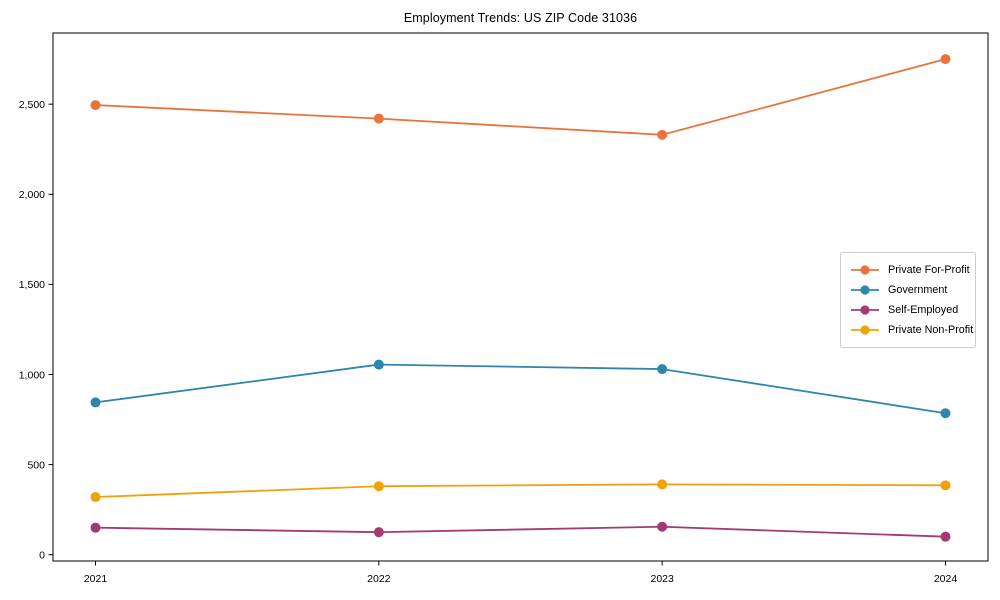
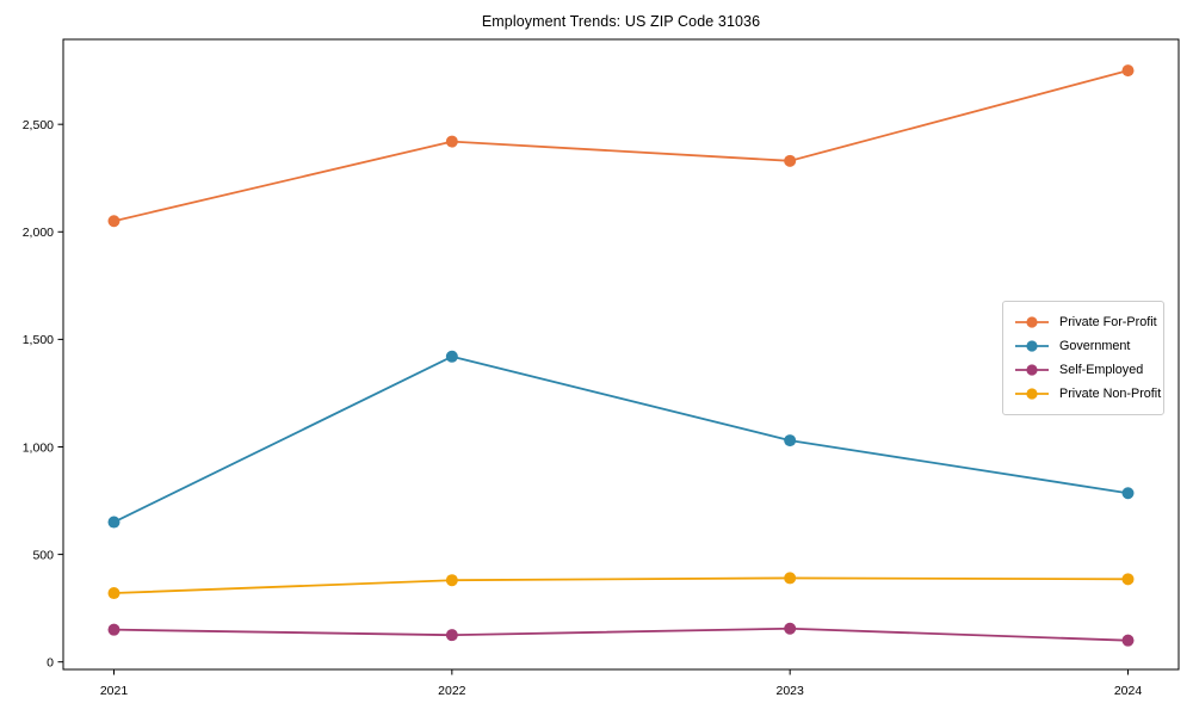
Private For-Profit/2021: 2500 -> 2050
Government/2021: 840 -> 650
Government/2022: 1060 -> 1420
